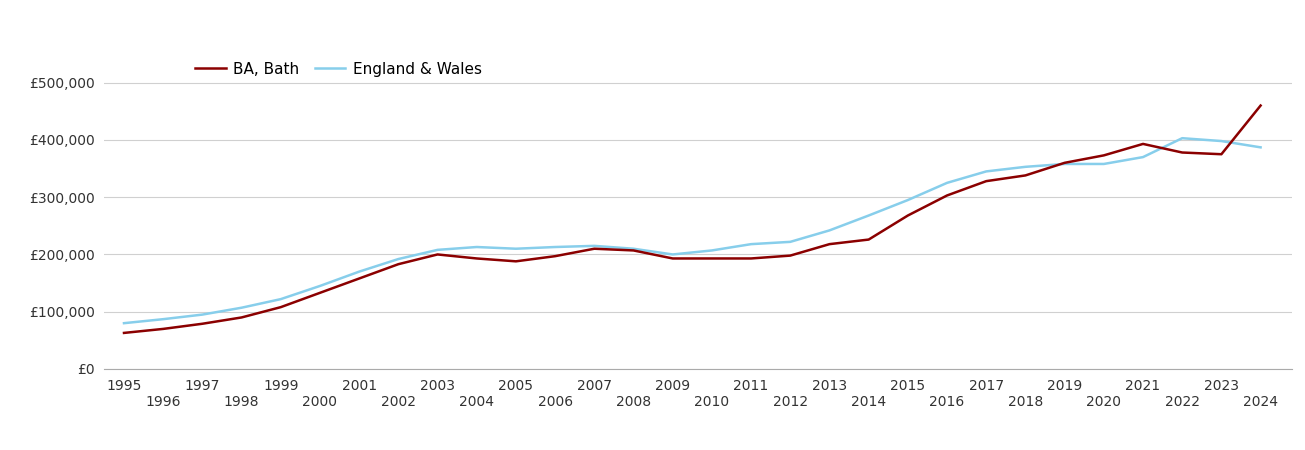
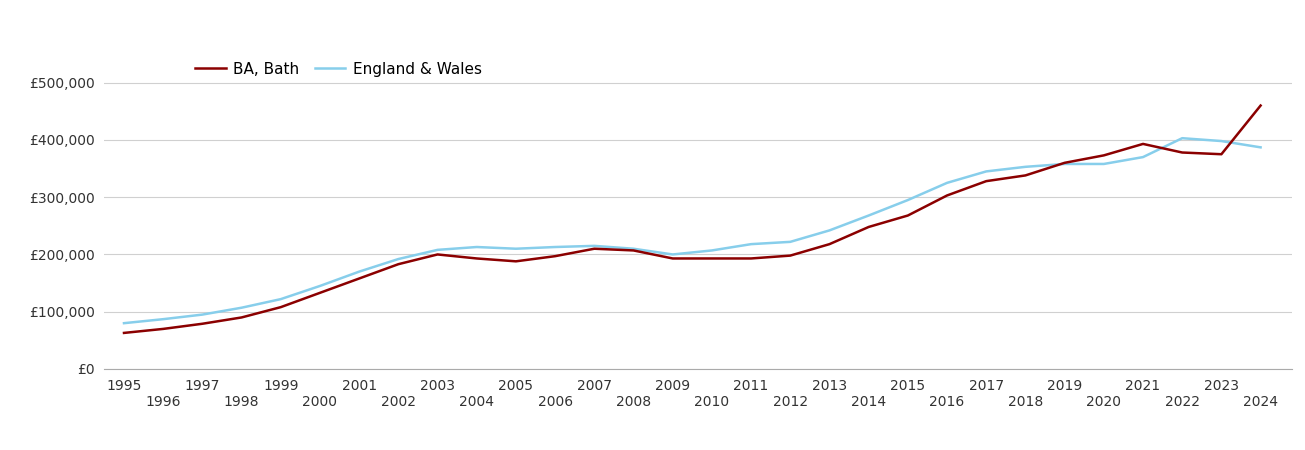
BA, Bath/2014: £226,000 -> £248,000
